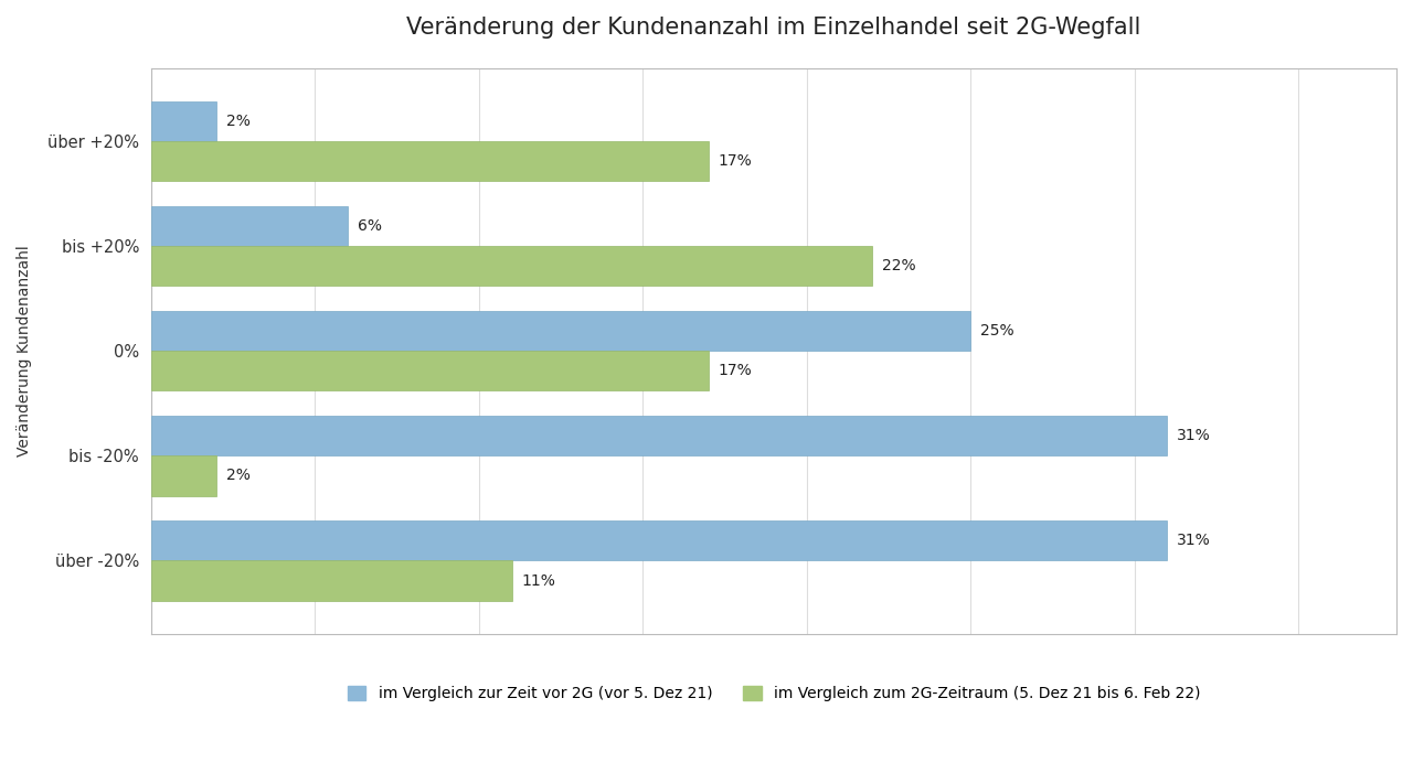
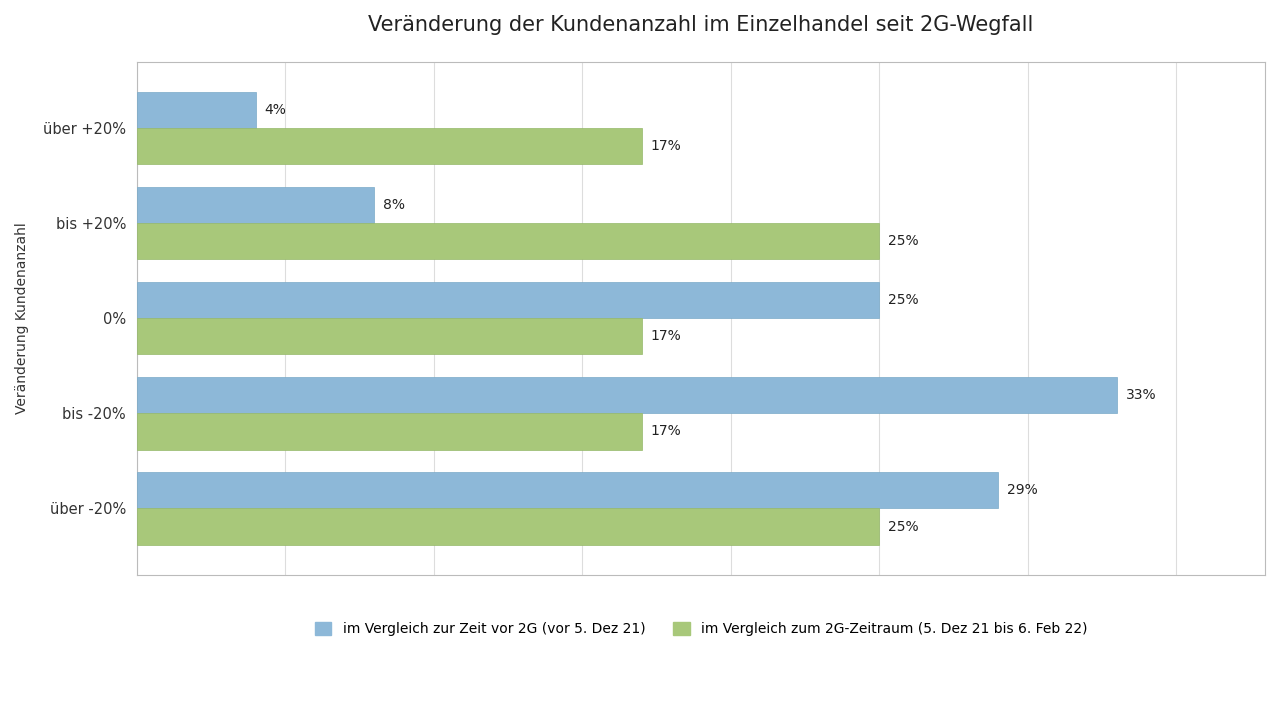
im Vergleich zur Zeit vor 2G (vor 5. Dez 21)/über +20%: 2% -> 4%
im Vergleich zur Zeit vor 2G (vor 5. Dez 21)/bis +20%: 6% -> 8%
im Vergleich zum 2G-Zeitraum (5. Dez 21 bis 6. Feb 22)/bis +20%: 22% -> 25%
im Vergleich zur Zeit vor 2G (vor 5. Dez 21)/bis -20%: 31% -> 33%
im Vergleich zum 2G-Zeitraum (5. Dez 21 bis 6. Feb 22)/bis -20%: 2% -> 17%
im Vergleich zur Zeit vor 2G (vor 5. Dez 21)/über -20%: 31% -> 29%
im Vergleich zum 2G-Zeitraum (5. Dez 21 bis 6. Feb 22)/über -20%: 11% -> 25%
